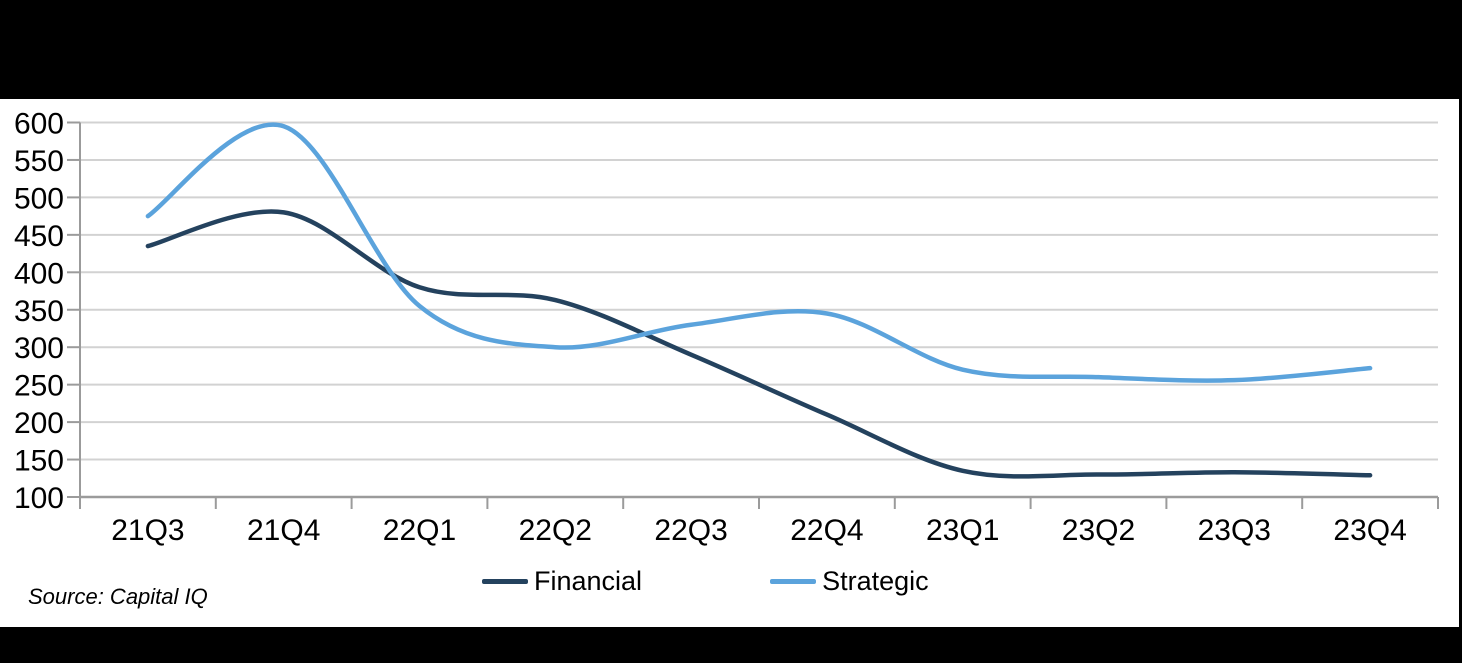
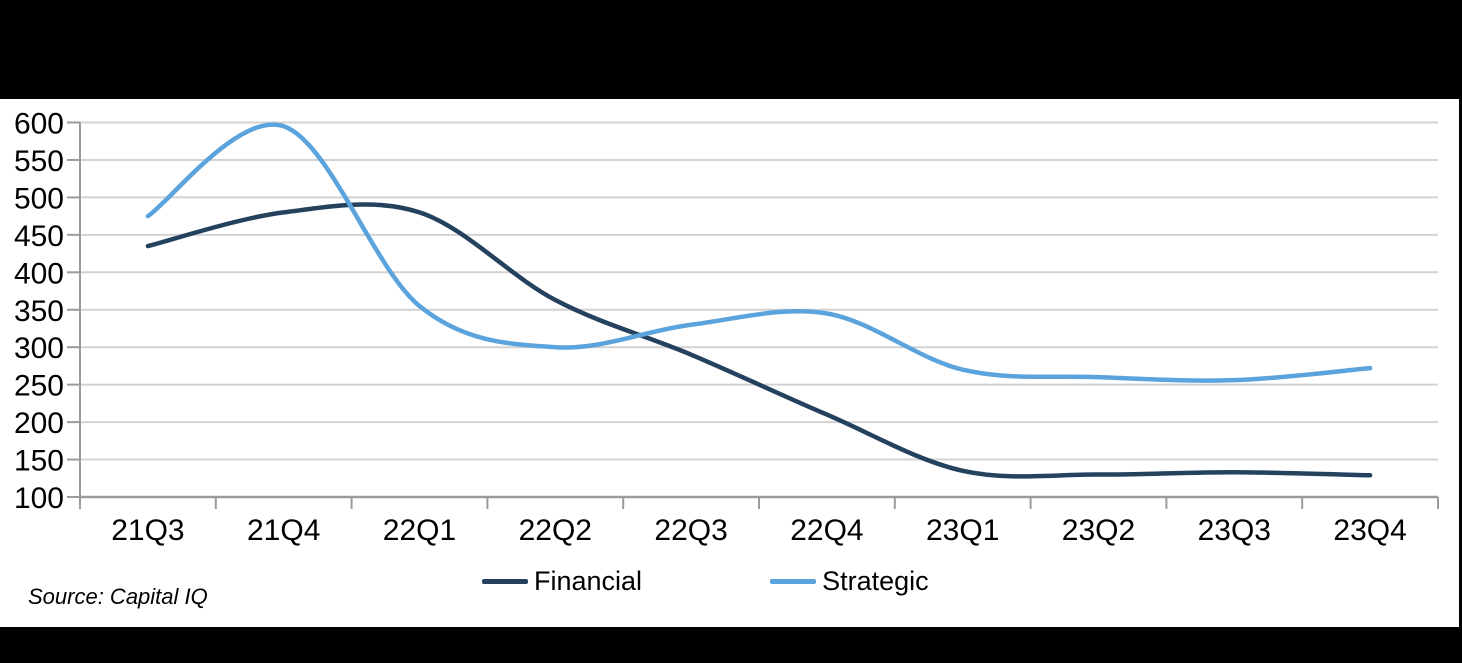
Financial/22Q1: 380 -> 480
